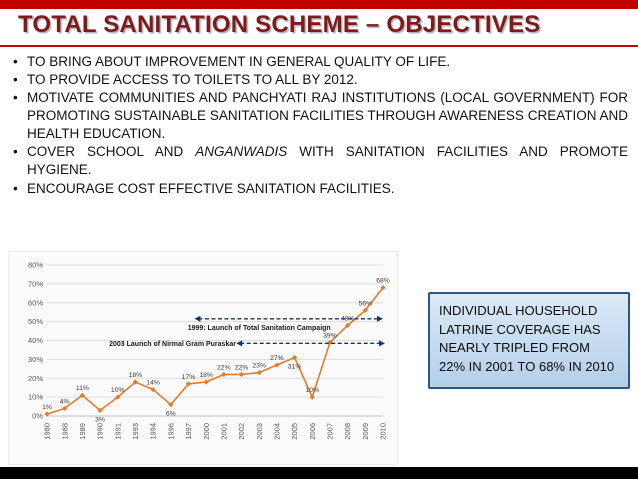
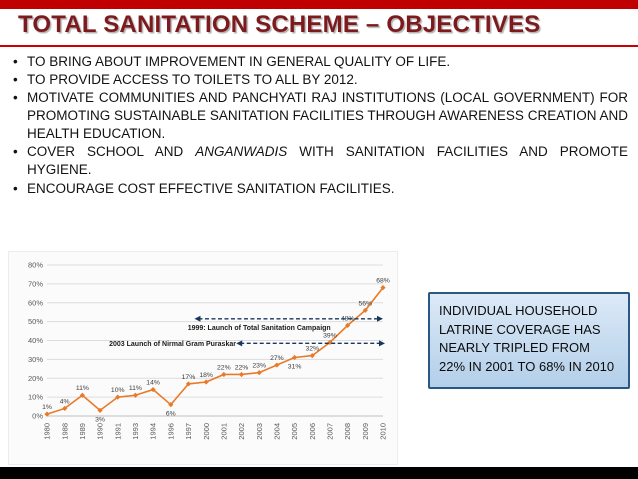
1993: 18% -> 11%
2006: 10% -> 32%
